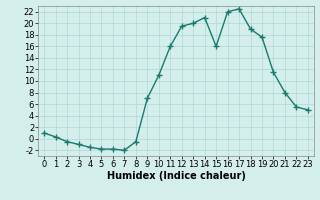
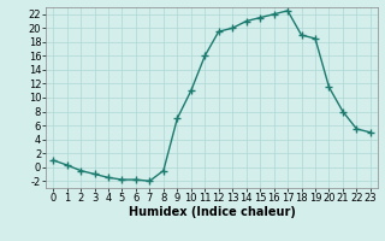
15: 16.0 -> 21.5
19: 17.6 -> 18.5
